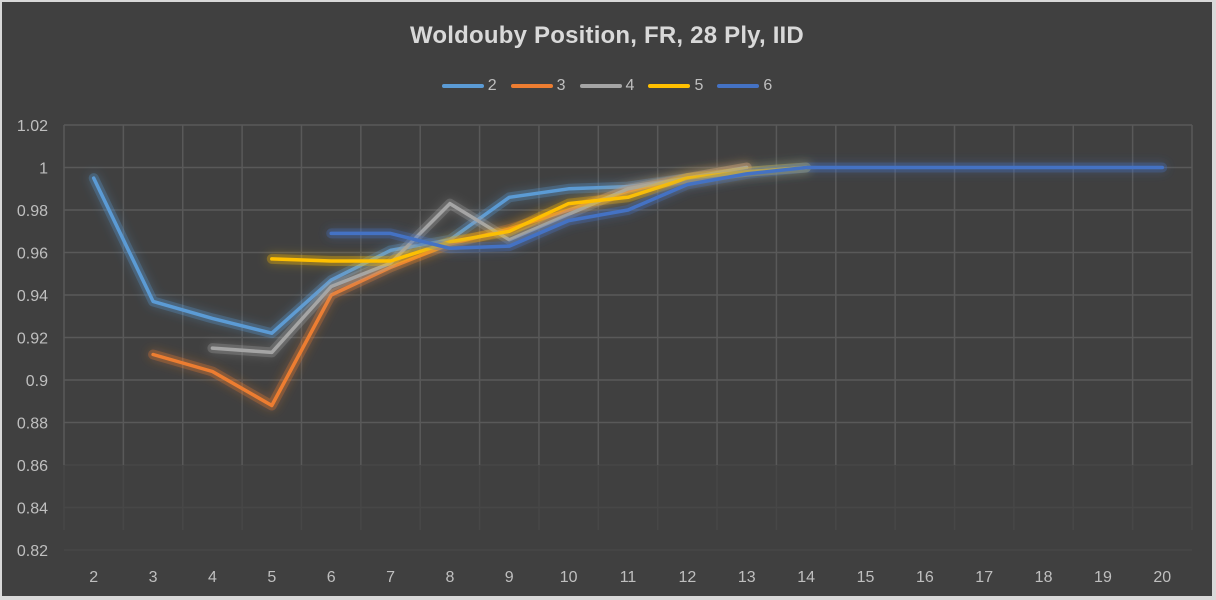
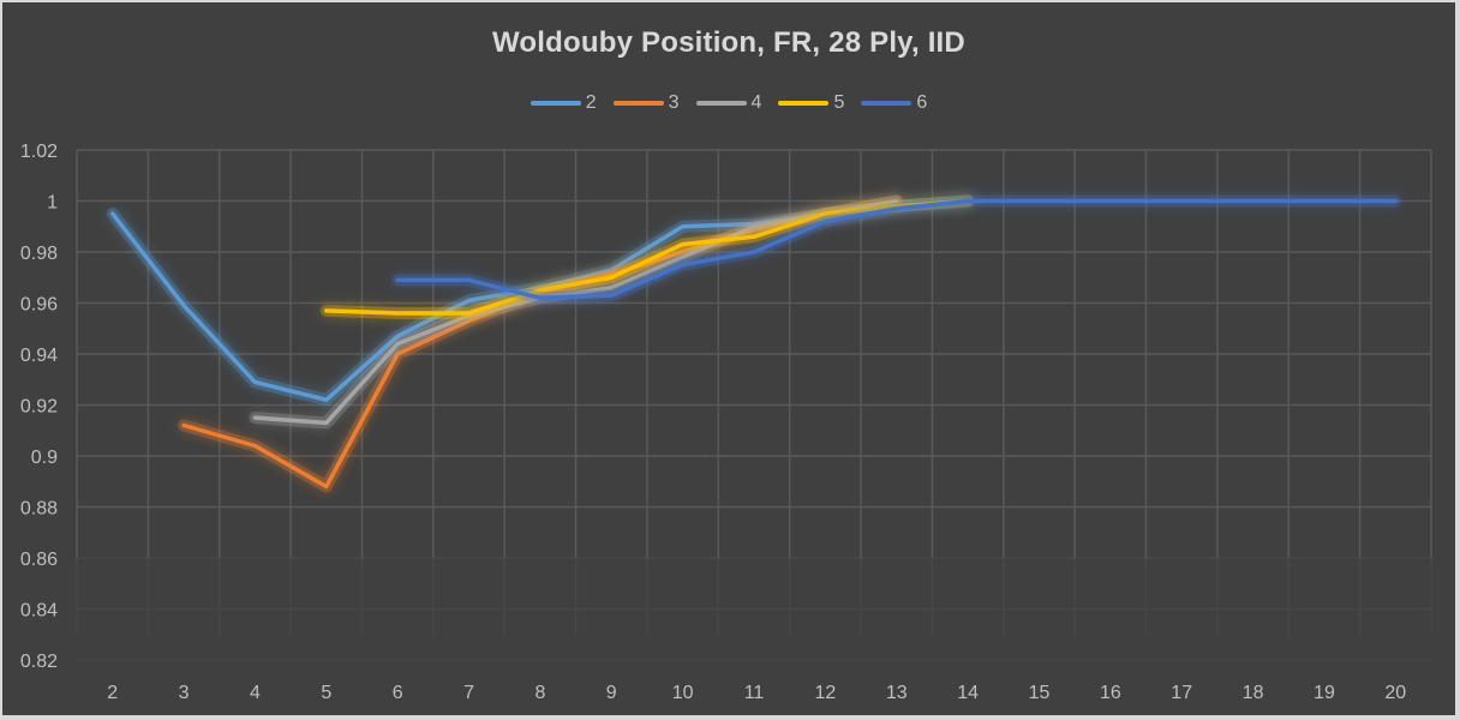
2/3: 0.937 -> 0.959
4/8: 0.983 -> 0.962
2/9: 0.986 -> 0.973
